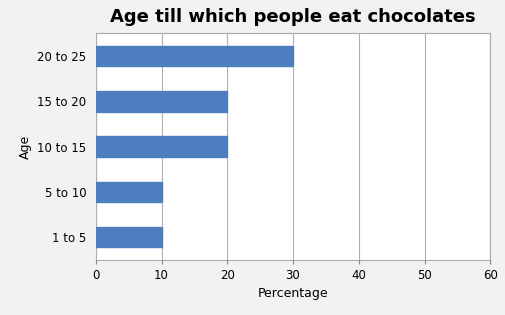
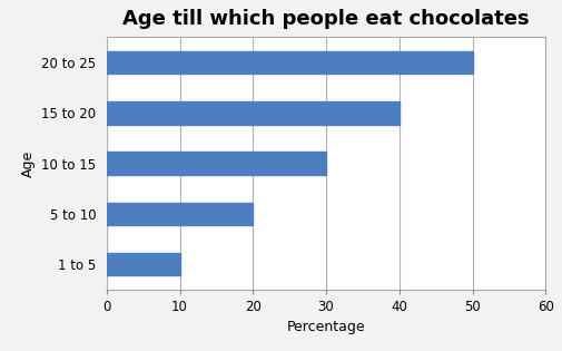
20 to 25: 30 -> 50
15 to 20: 20 -> 40
10 to 15: 20 -> 30
5 to 10: 10 -> 20
